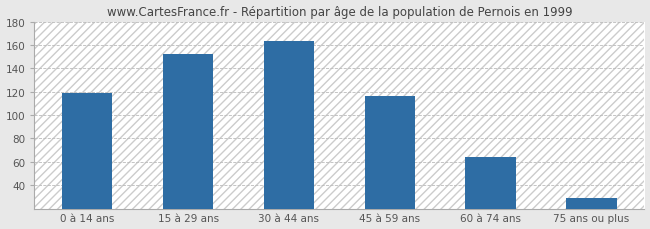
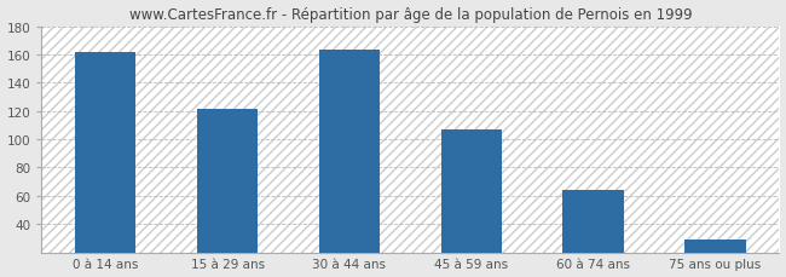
0 à 14 ans: 119 -> 162
15 à 29 ans: 152 -> 121
45 à 59 ans: 116 -> 107
